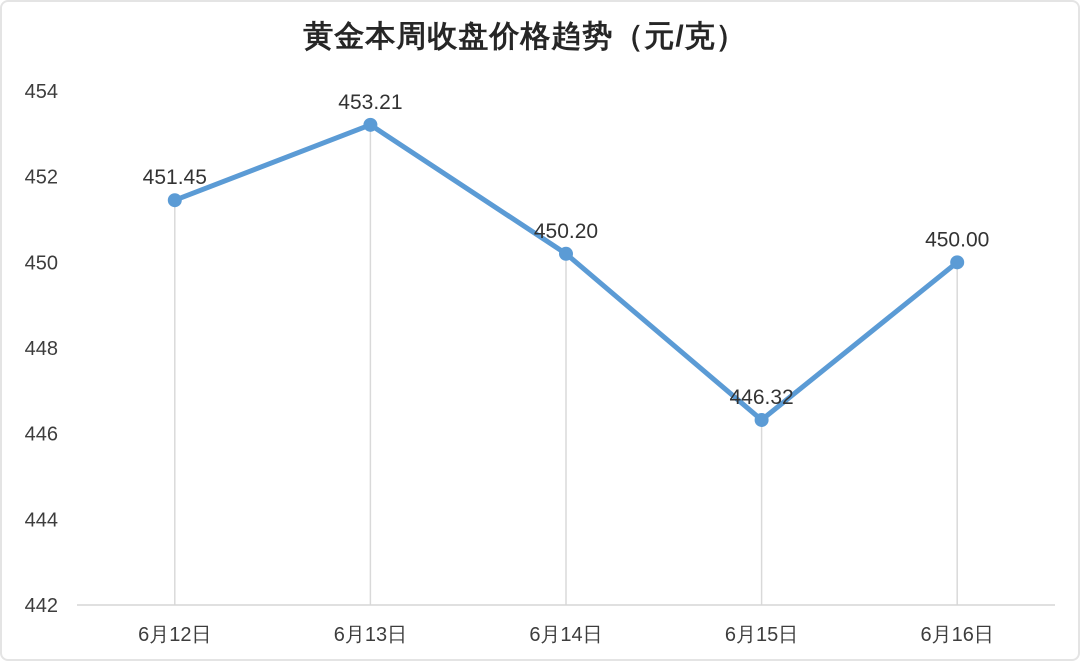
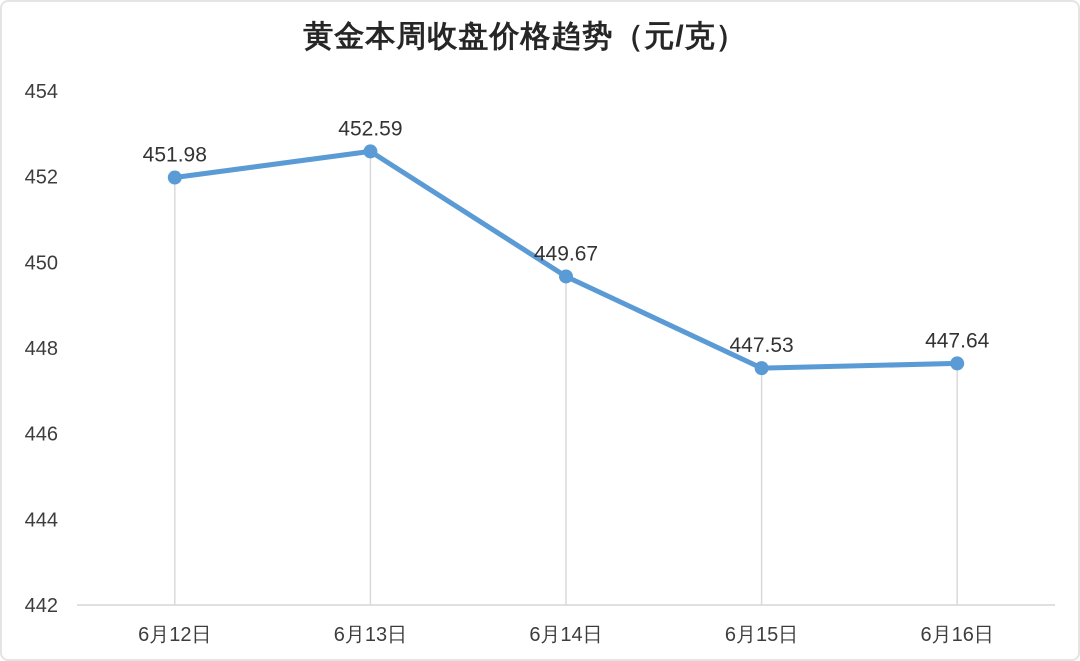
6月12日: 451.45 -> 451.98
6月13日: 453.21 -> 452.59
6月14日: 450.20 -> 449.67
6月15日: 446.32 -> 447.53
6月16日: 450.00 -> 447.64
